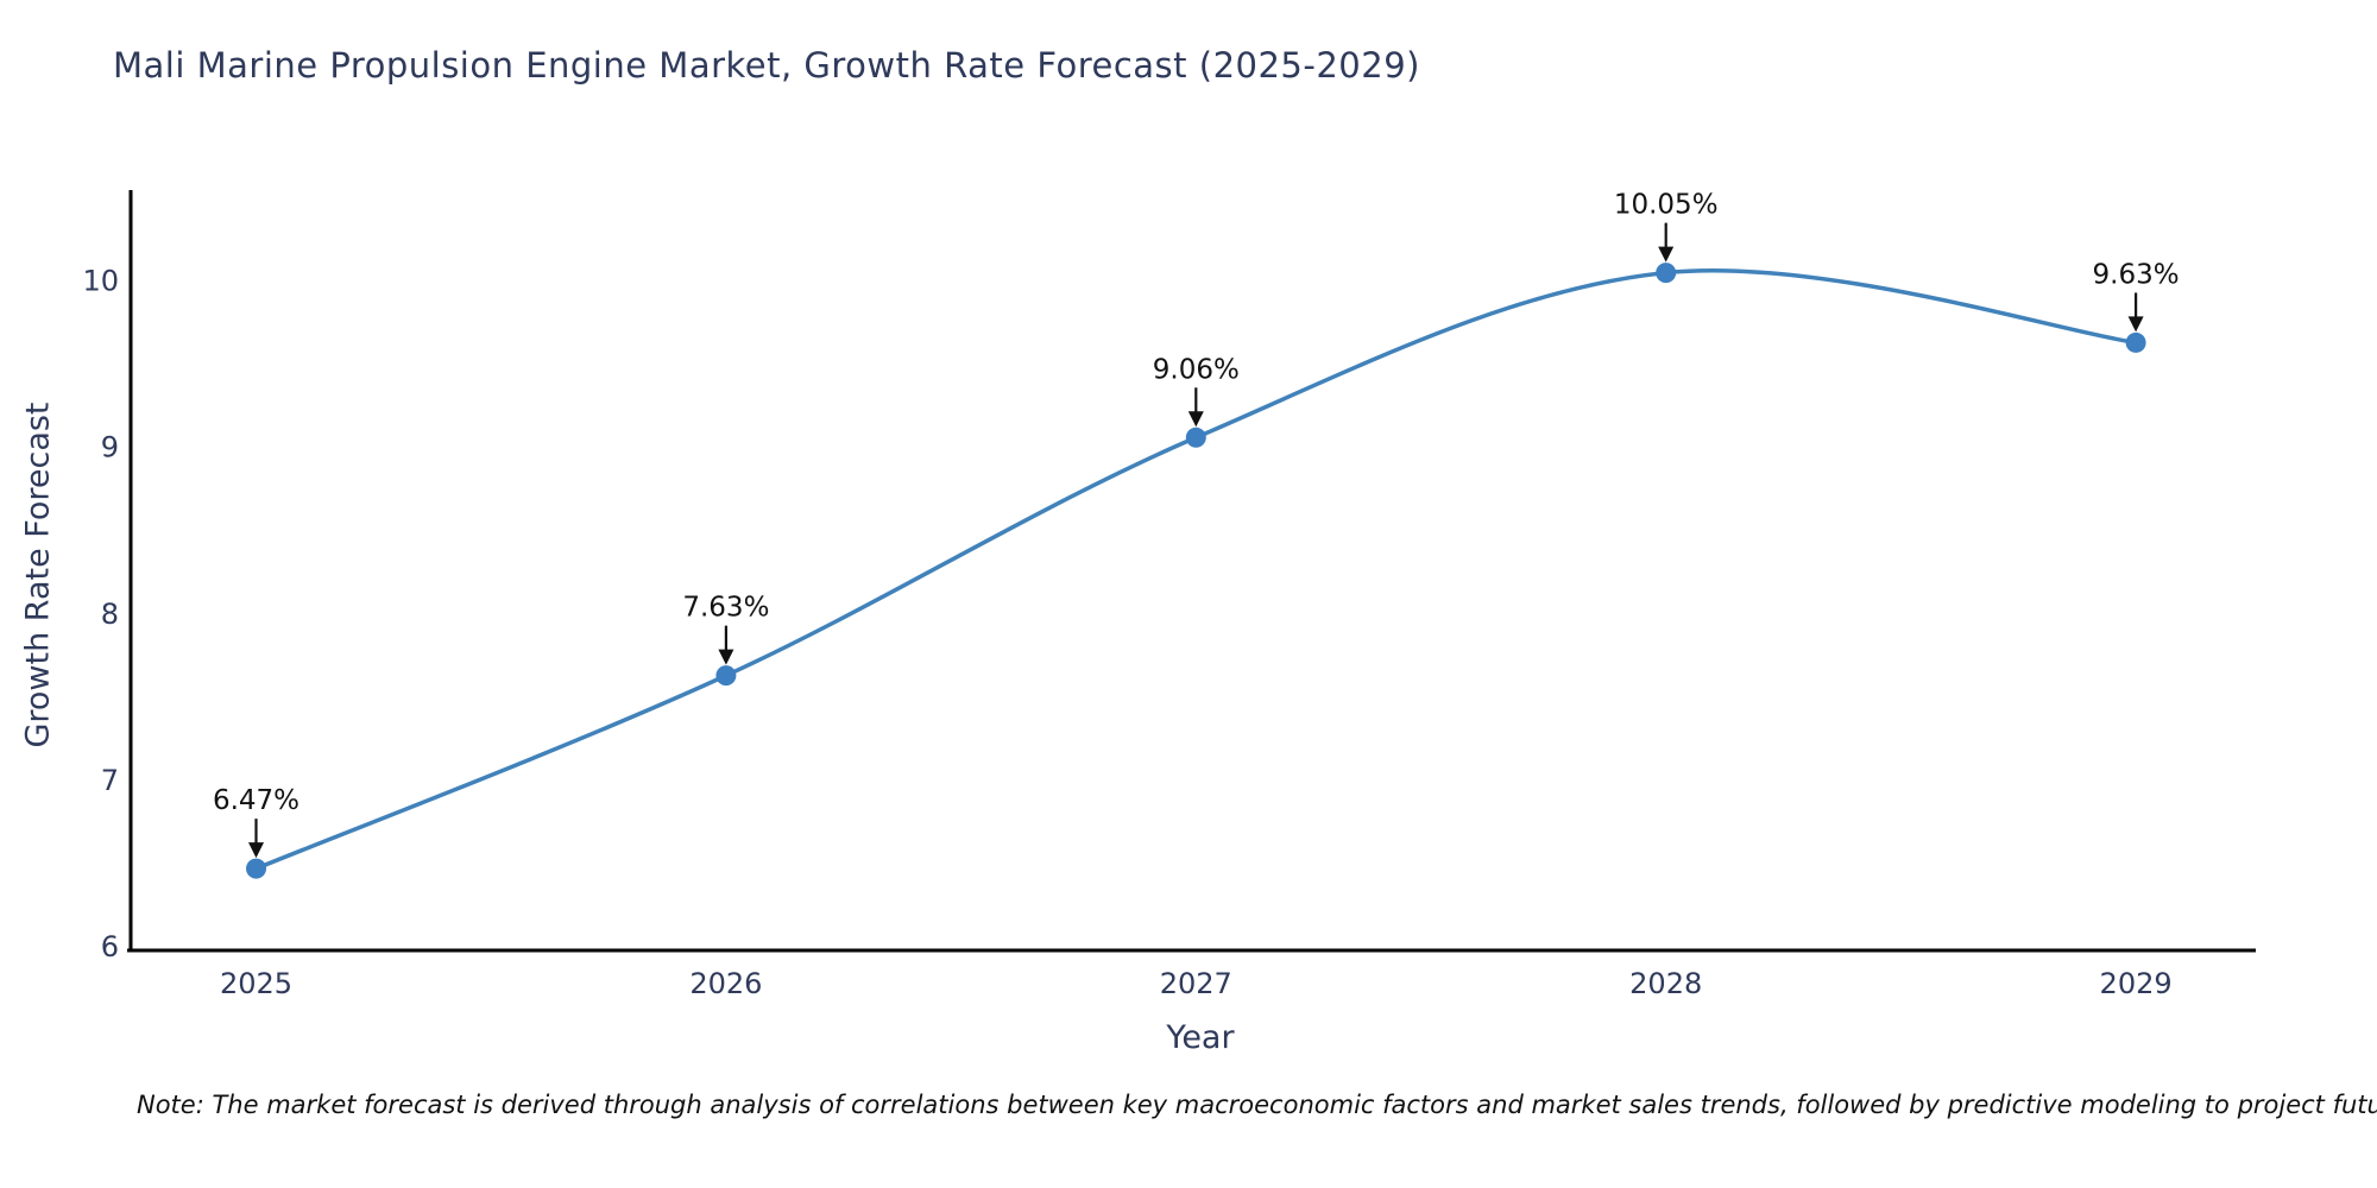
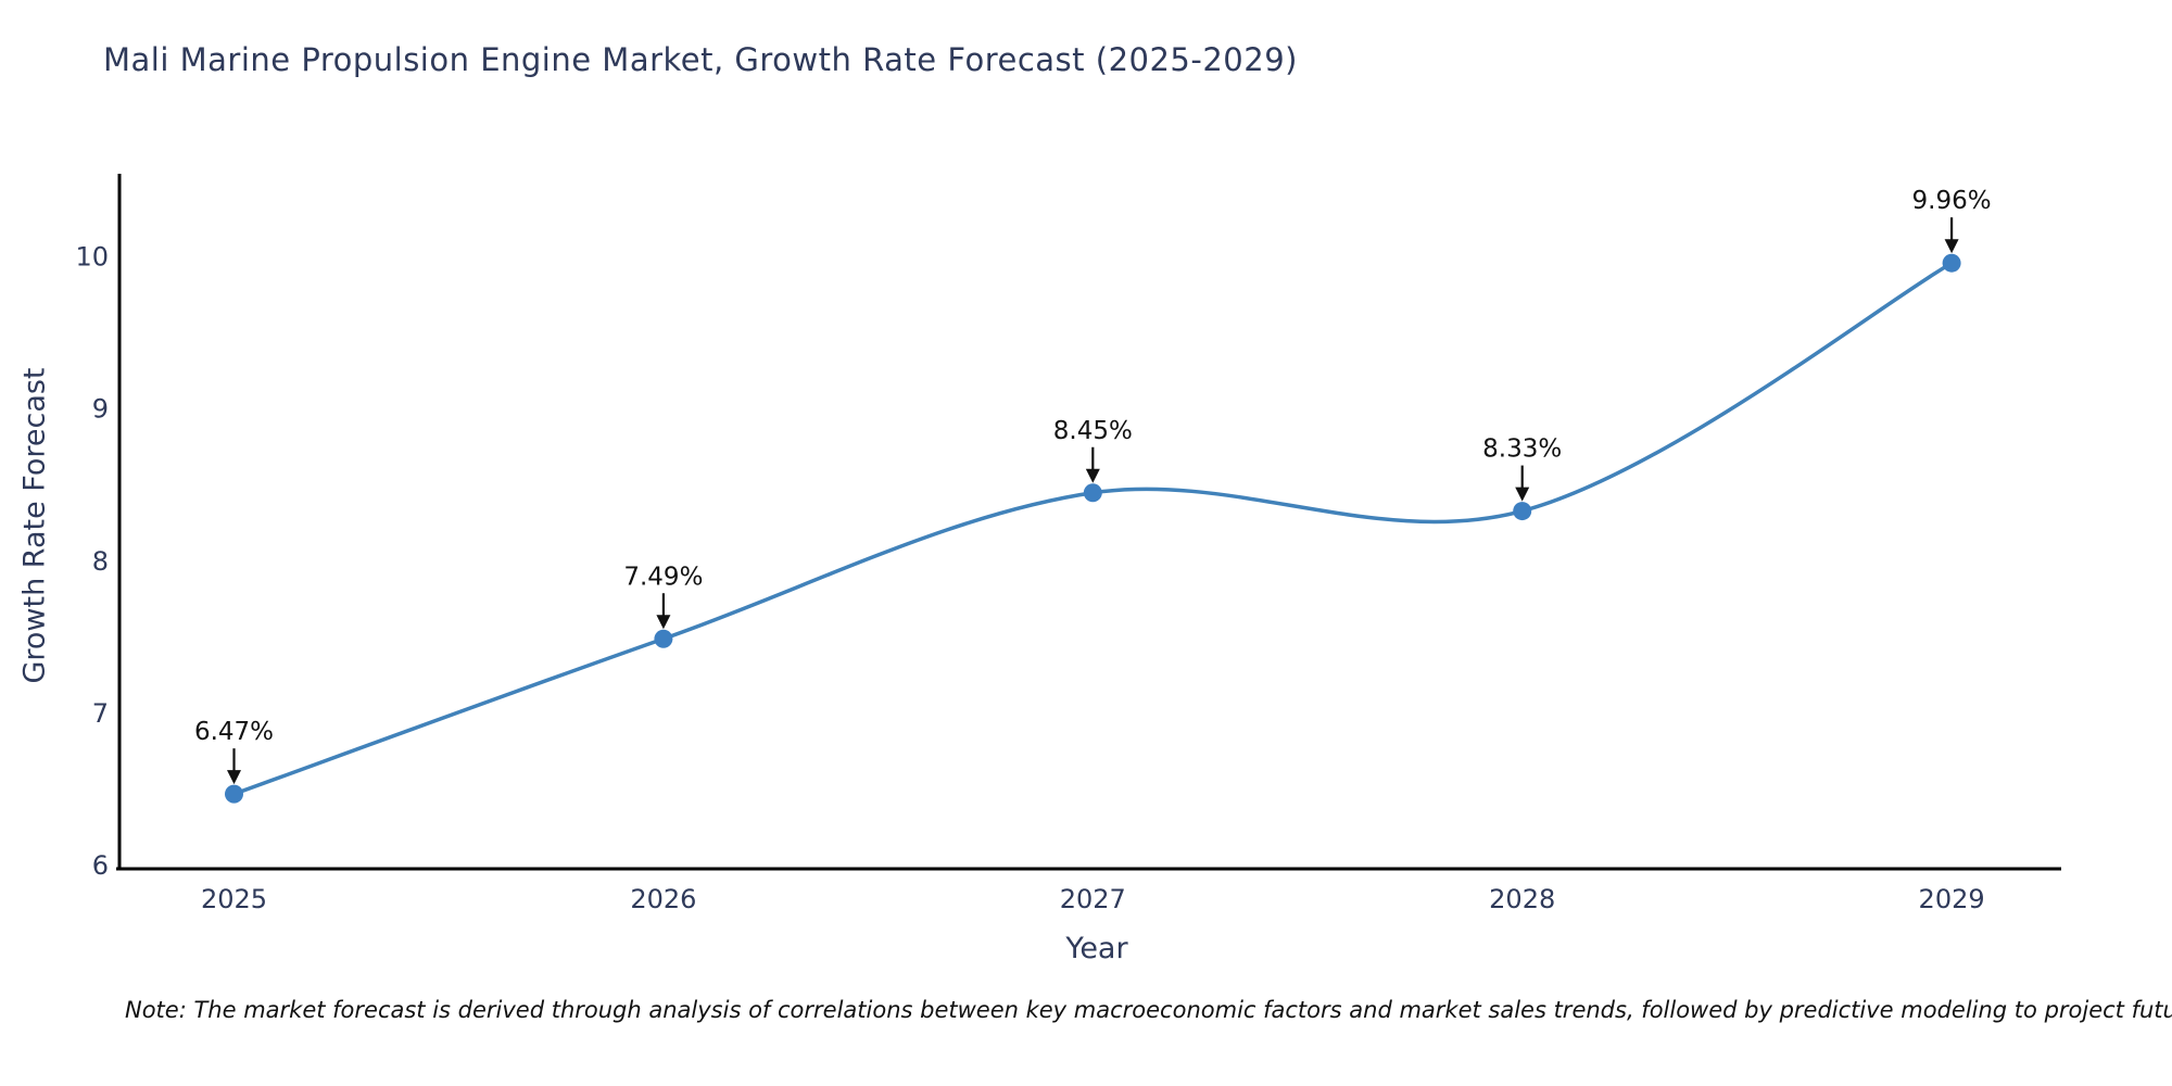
2026: 7.63% -> 7.49%
2027: 9.06% -> 8.45%
2028: 10.05% -> 8.33%
2029: 9.63% -> 9.96%
